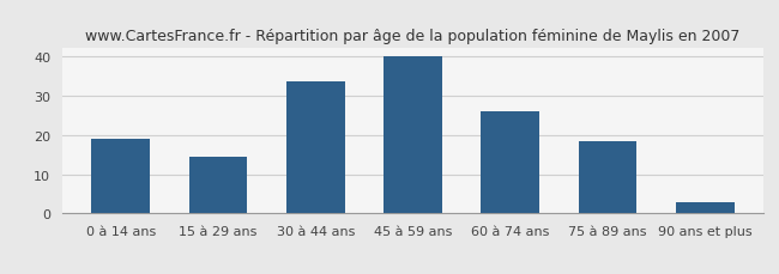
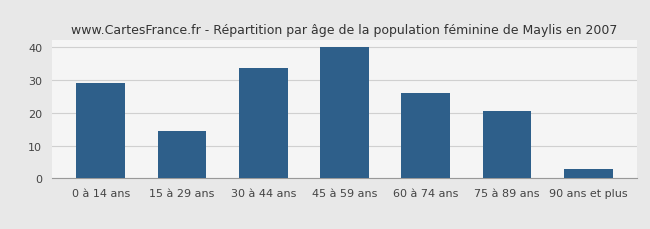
0 à 14 ans: 19.0 -> 29.0
75 à 89 ans: 18.5 -> 20.5
